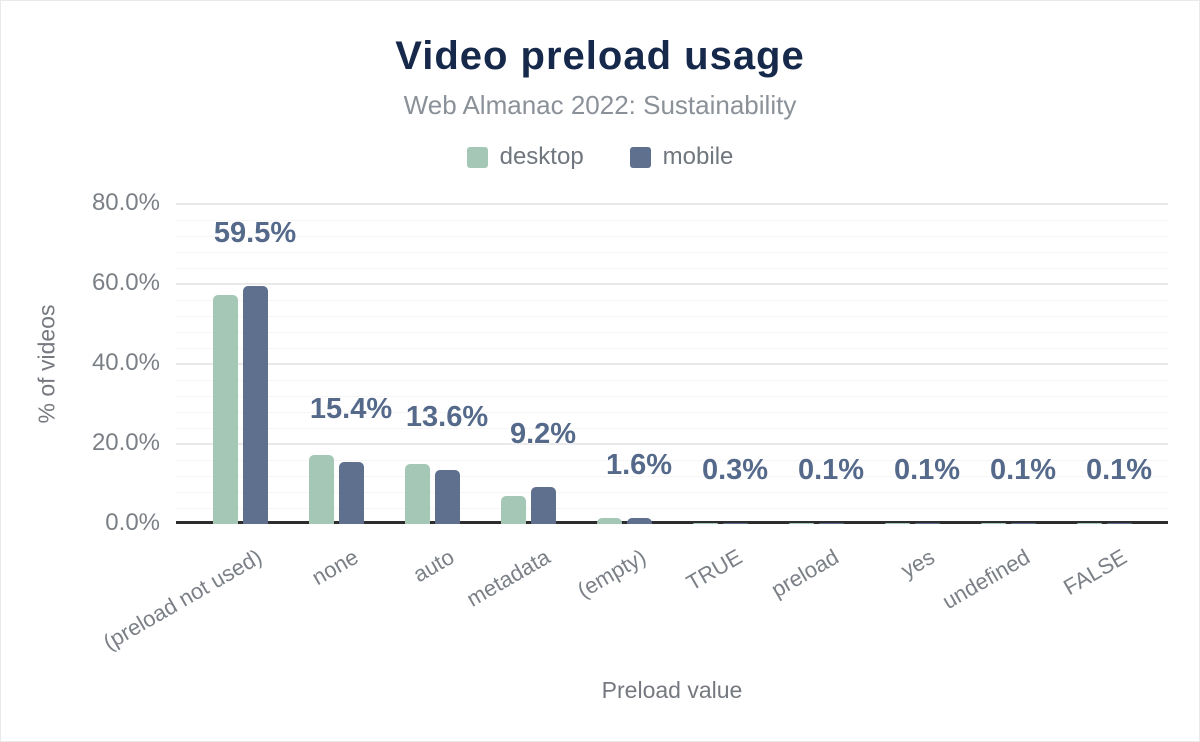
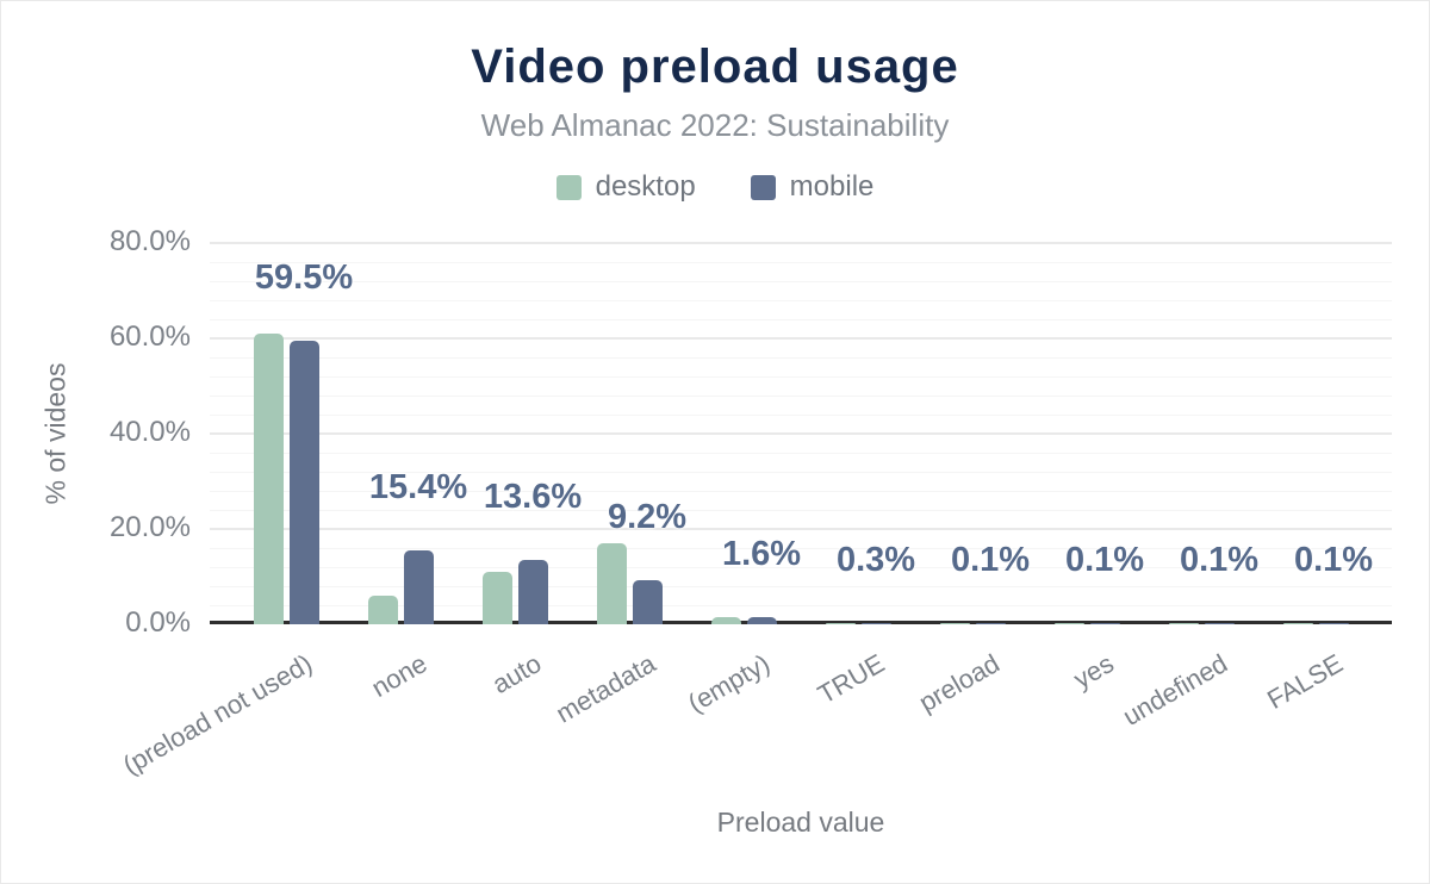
desktop/(preload not used): 57% -> 61%
desktop/none: 17% -> 6%
desktop/auto: 15% -> 11%
desktop/metadata: 7% -> 17%
